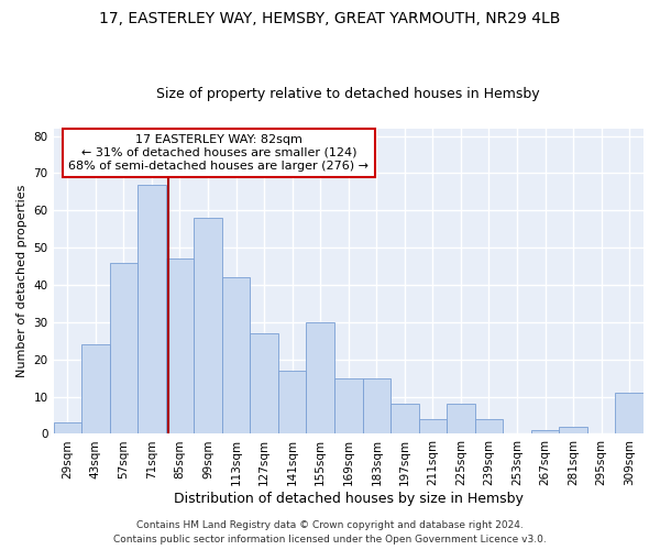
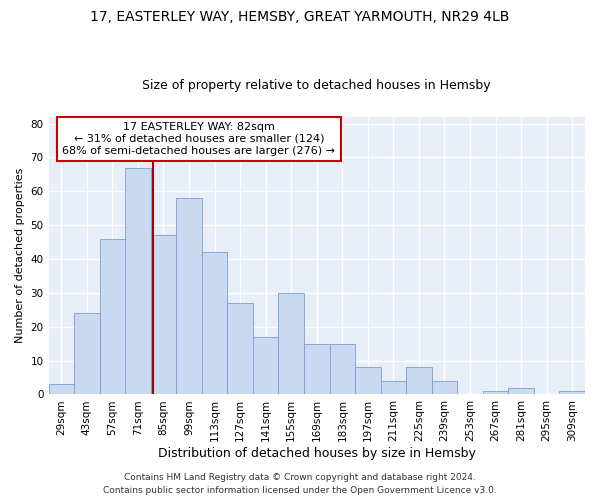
309sqm: 11 -> 1
